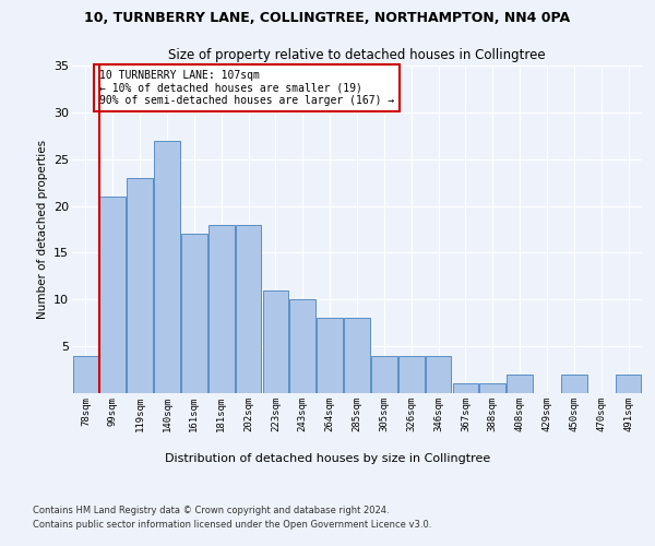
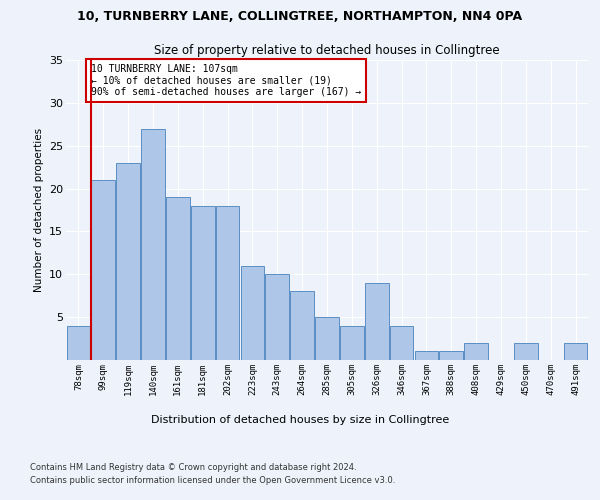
161sqm: 17 -> 19
285sqm: 8 -> 5
326sqm: 4 -> 9
